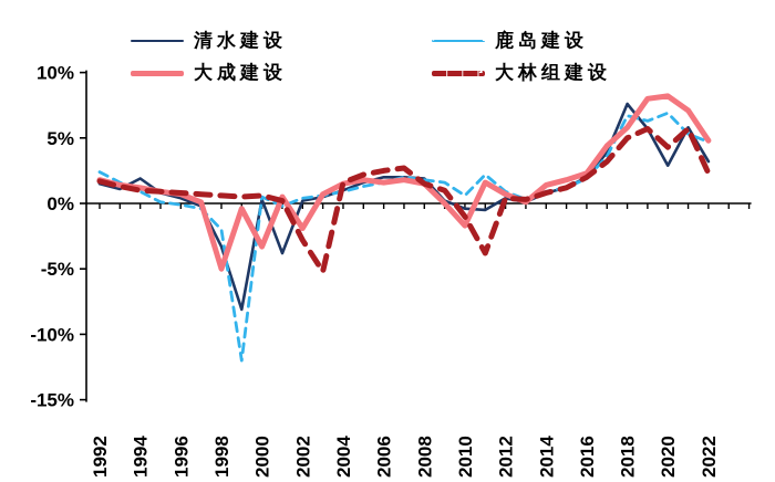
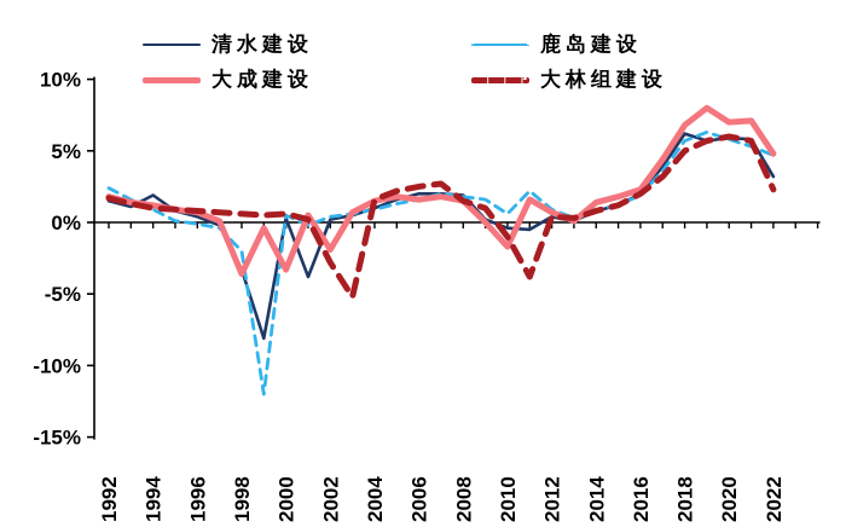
大成建设/1998: -5.0% -> -3.6%
清水建设/2018: 7.6% -> 6.2%
鹿岛建设/2018: 6.7% -> 5.7%
大成建设/2018: 5.8% -> 6.8%
清水建设/2020: 2.9% -> 5.9%
鹿岛建设/2020: 6.9% -> 5.8%
大成建设/2020: 8.2% -> 7.0%
大林组建设/2020: 4.3% -> 6.0%
